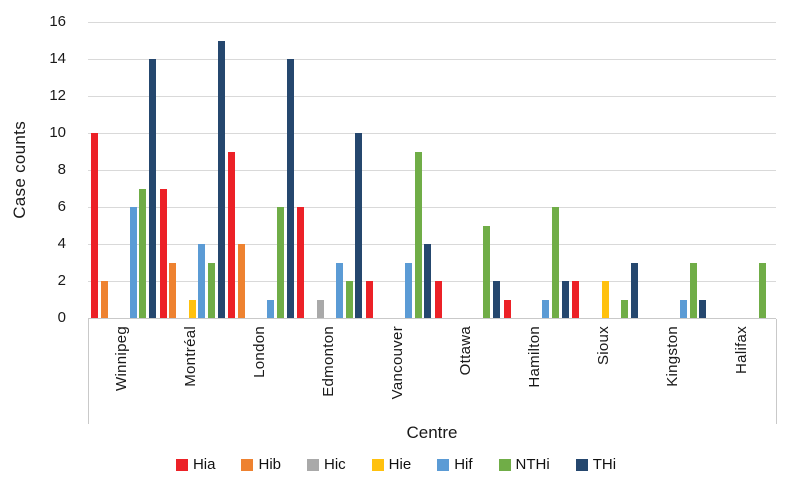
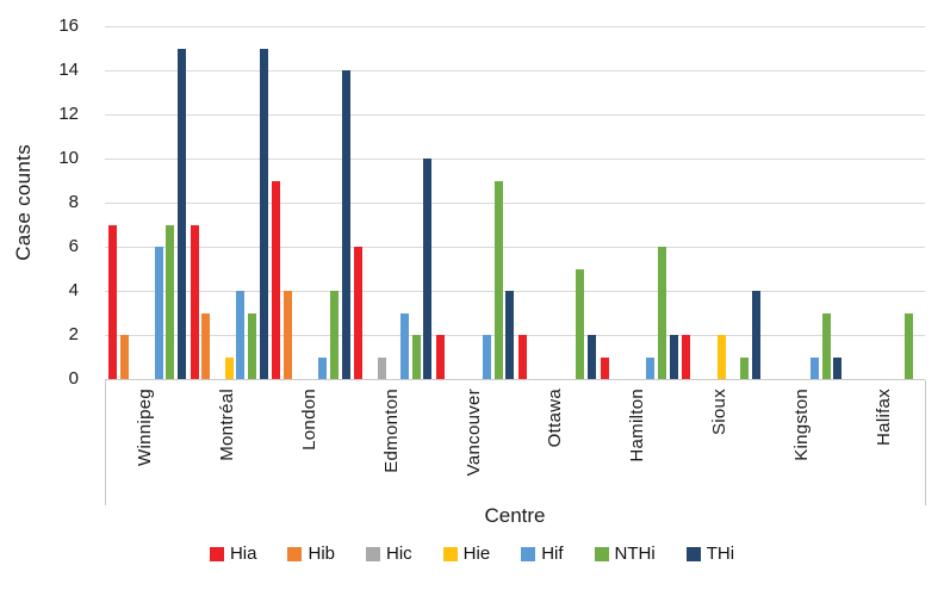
Hia/Winnipeg: 10 -> 7
THi/Winnipeg: 14 -> 15
NTHi/London: 6 -> 4
Hif/Vancouver: 3 -> 2
THi/Sioux: 3 -> 4
